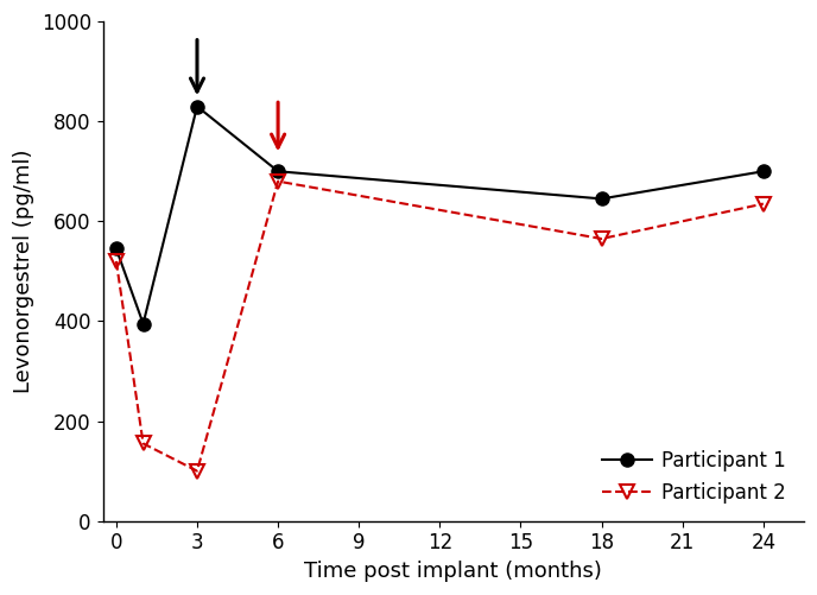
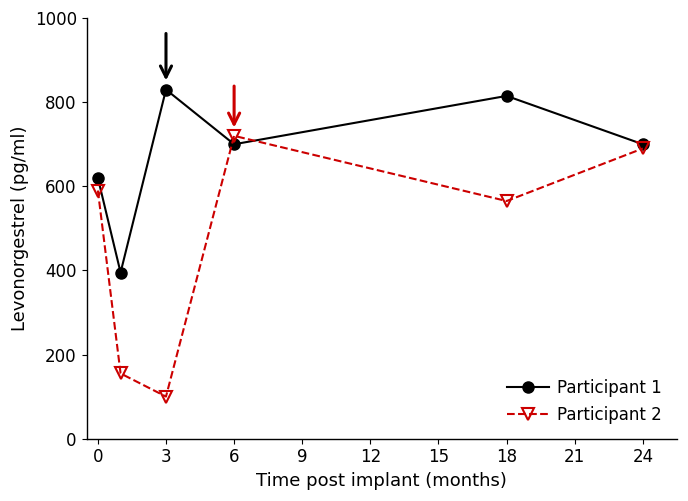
Participant 1/0: 545 -> 620
Participant 2/0: 520 -> 590
Participant 2/6: 680 -> 720
Participant 1/18: 645 -> 815
Participant 2/24: 635 -> 690
